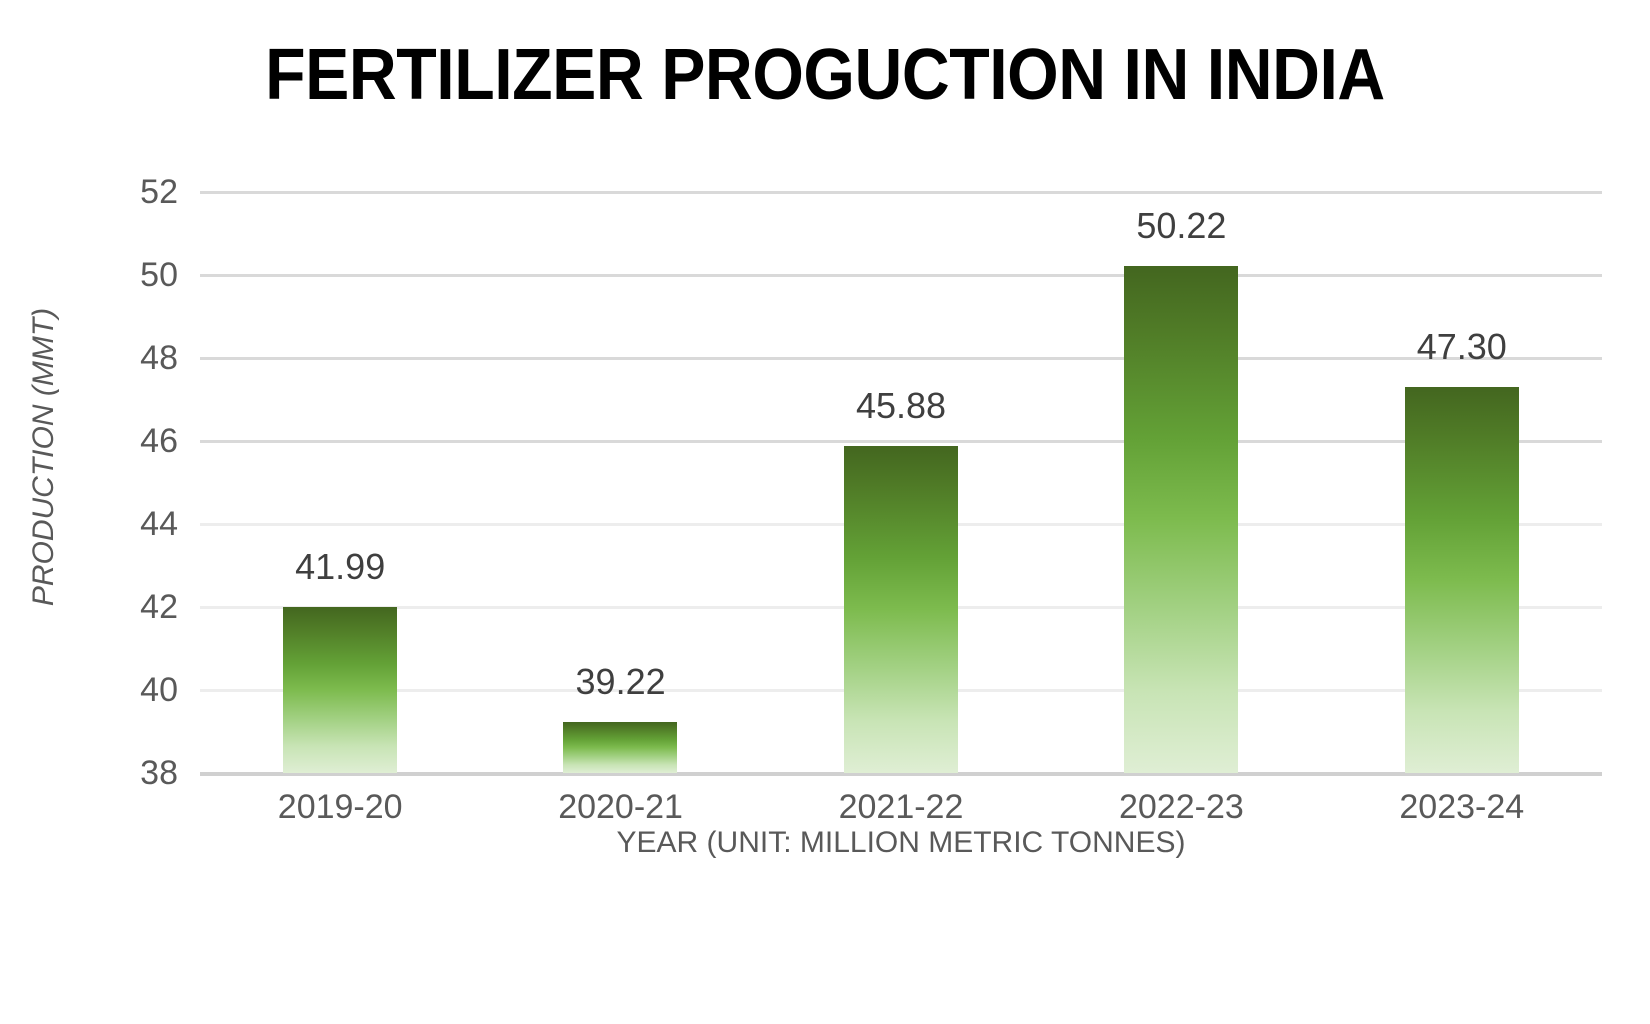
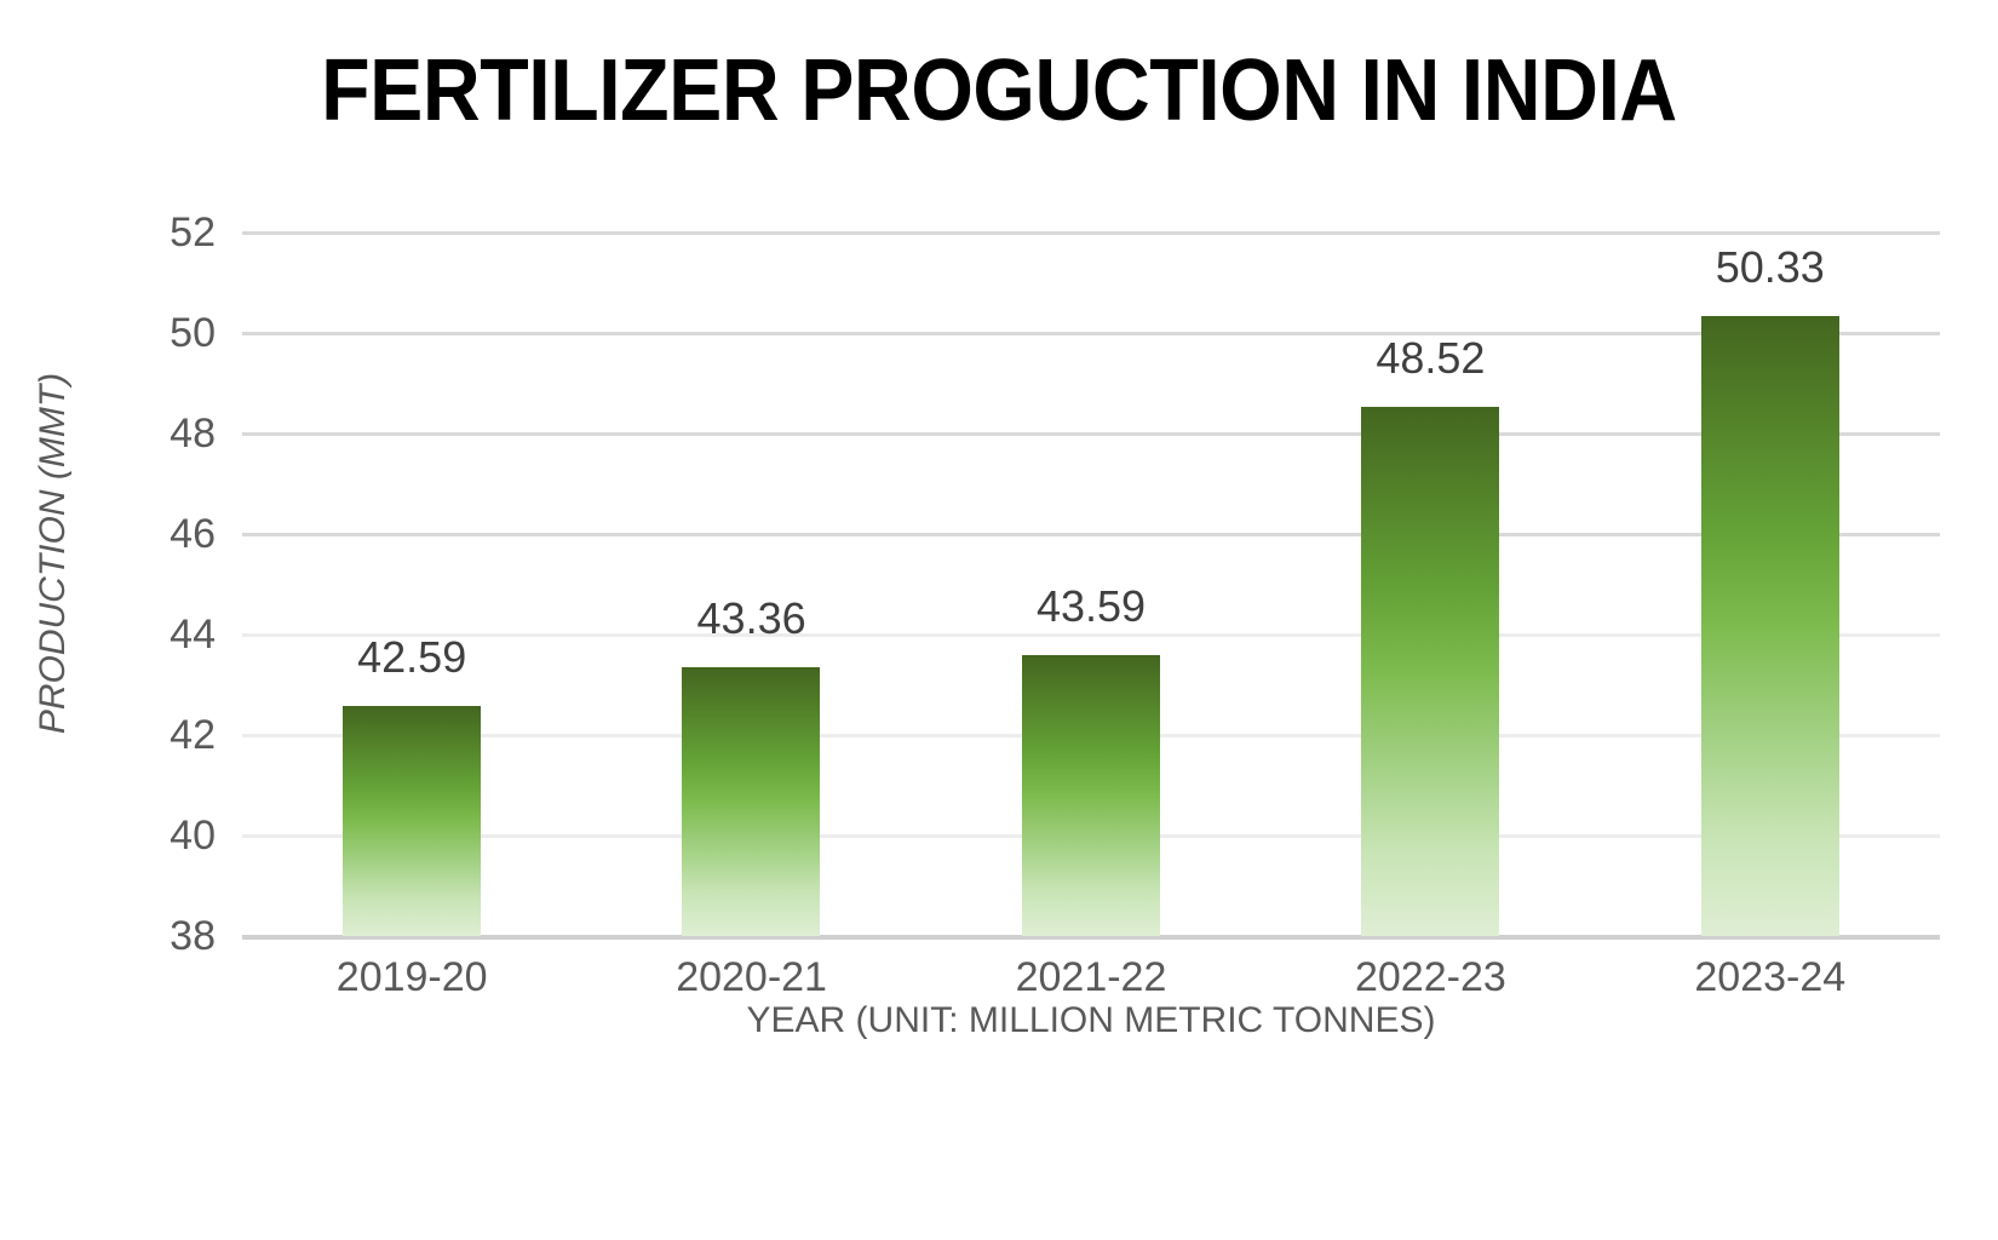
2019-20: 41.99 -> 42.59
2020-21: 39.22 -> 43.36
2021-22: 45.88 -> 43.59
2022-23: 50.22 -> 48.52
2023-24: 47.30 -> 50.33
